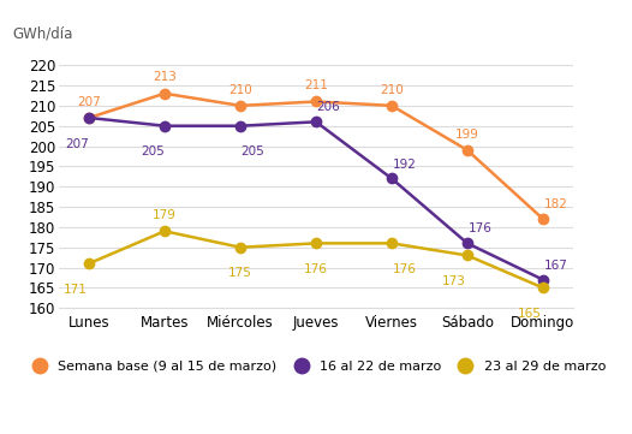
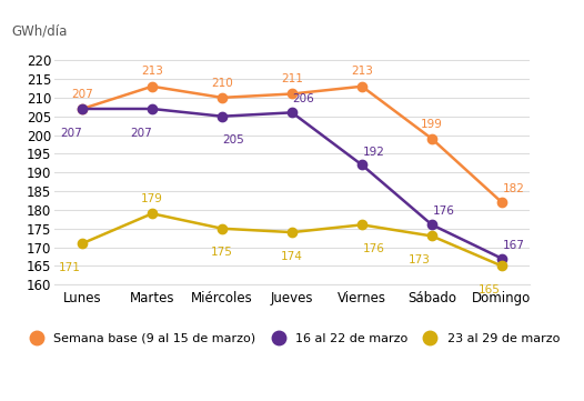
16 al 22 de marzo/Martes: 205 -> 207
23 al 29 de marzo/Jueves: 176 -> 174
Semana base (9 al 15 de marzo)/Viernes: 210 -> 213
